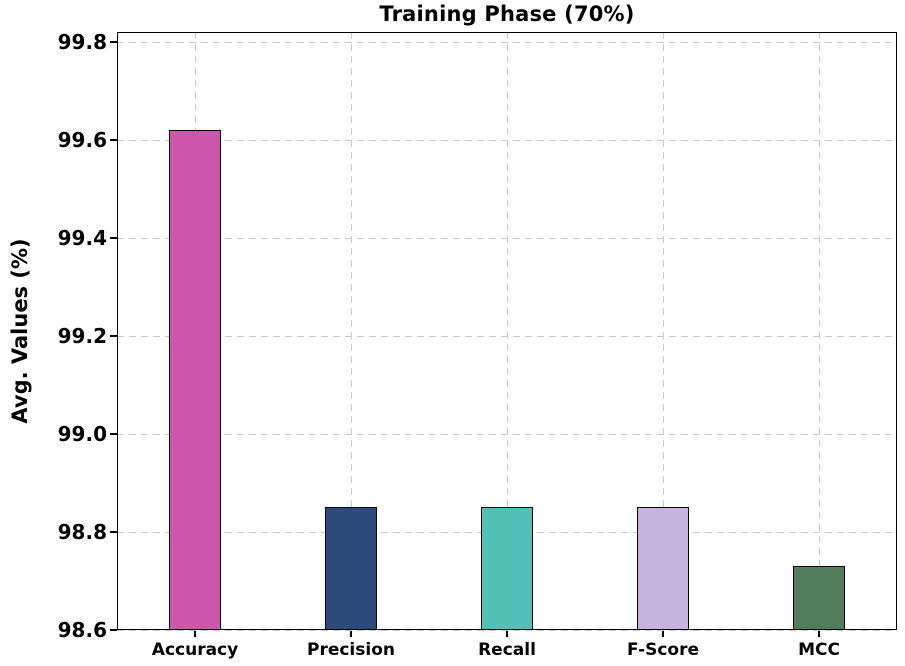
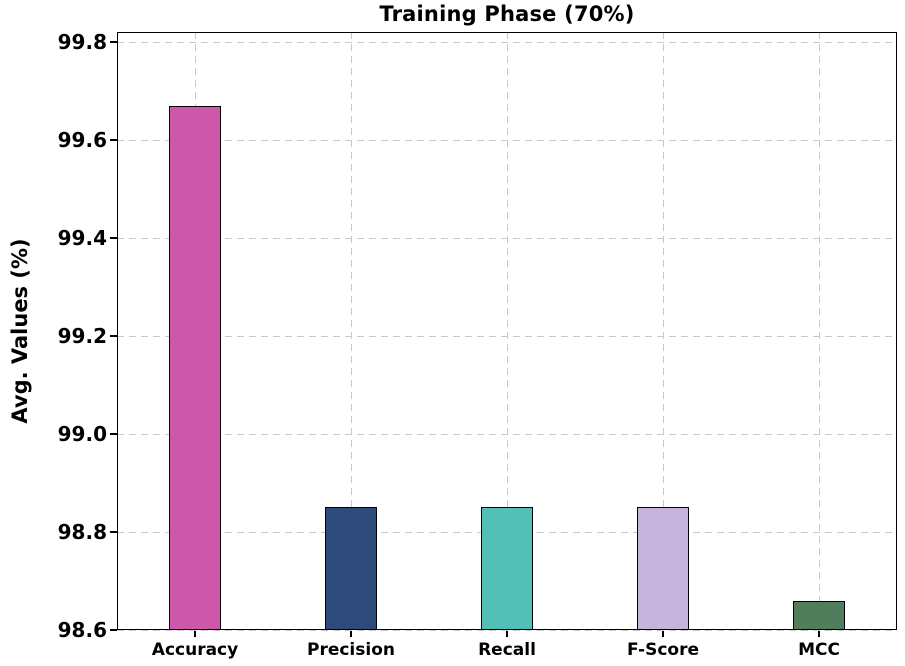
Accuracy: 99.62 -> 99.67
MCC: 98.73 -> 98.66
